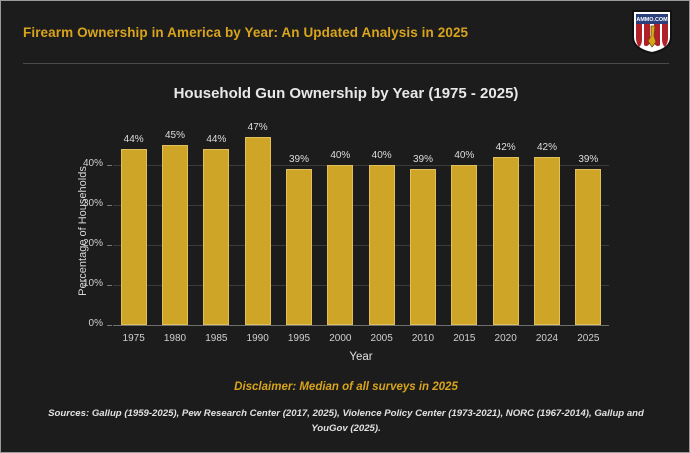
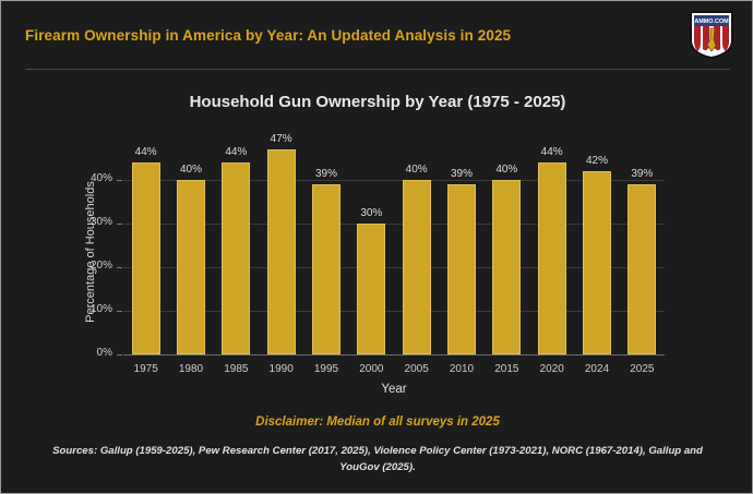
1980: 45% -> 40%
2000: 40% -> 30%
2020: 42% -> 44%
